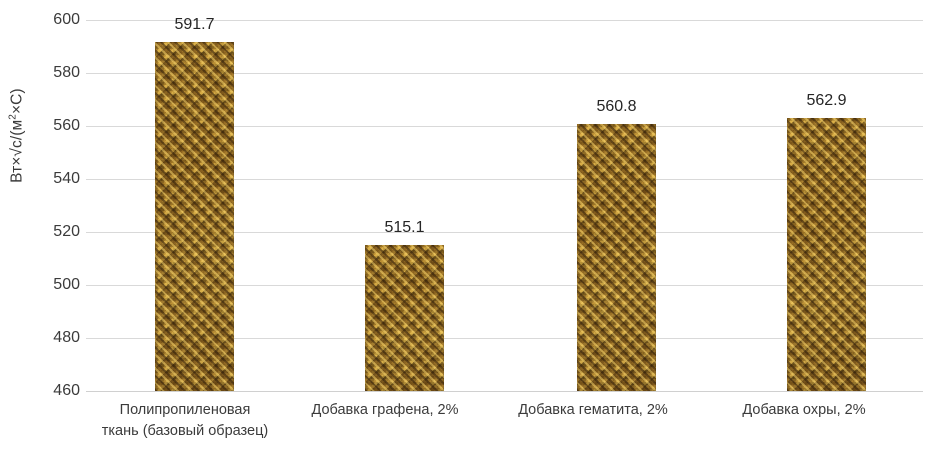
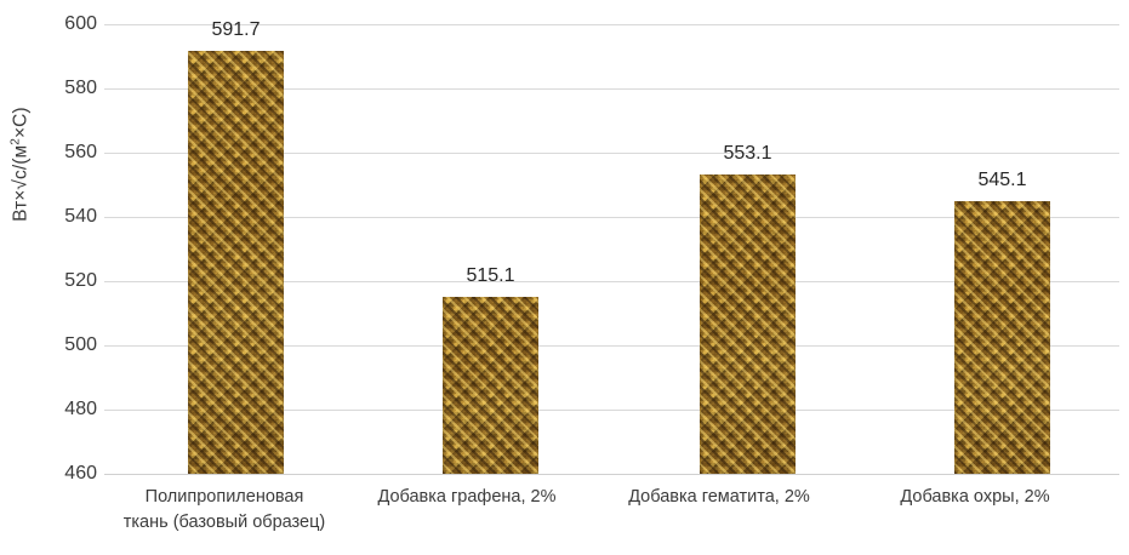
Добавка гематита, 2%: 560.8 -> 553.1
Добавка охры, 2%: 562.9 -> 545.1
